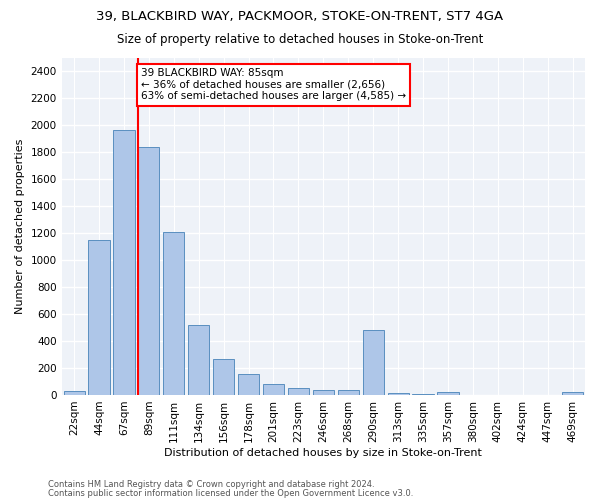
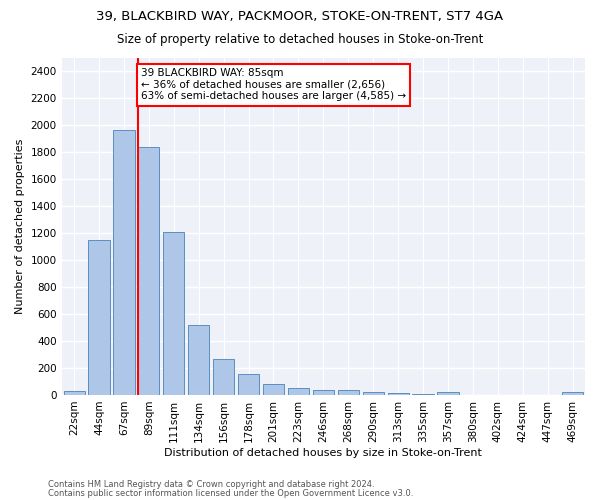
290sqm: 480 -> 20
